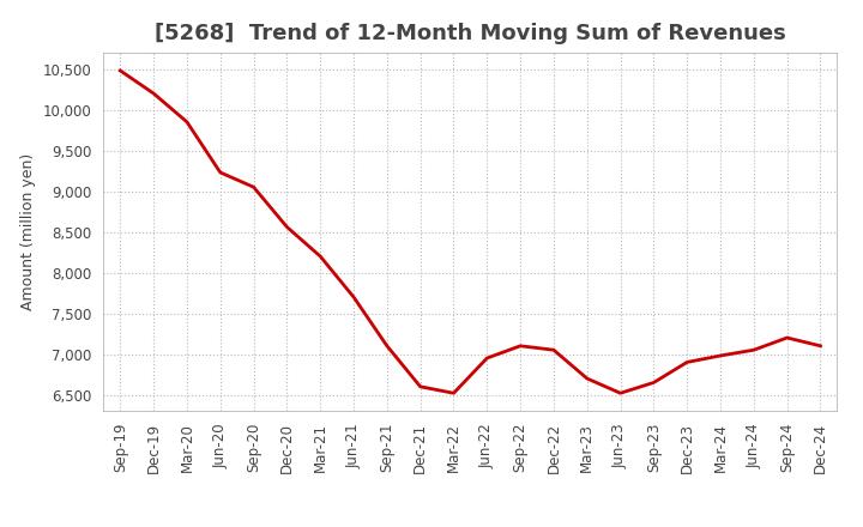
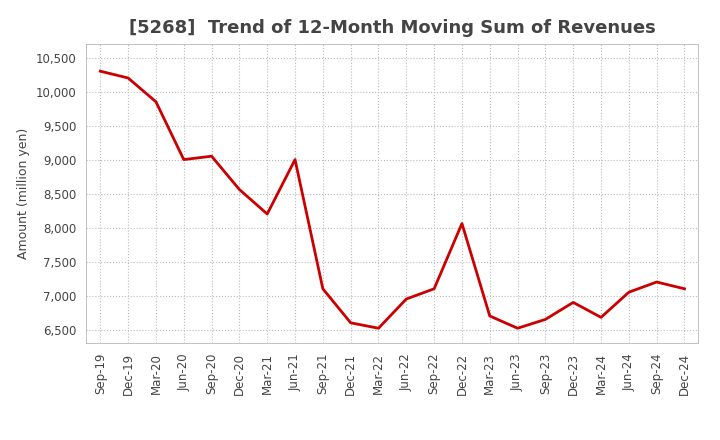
Sep-19: 10,480 -> 10,300
Jun-20: 9,230 -> 9,000
Jun-21: 7,700 -> 9,000
Dec-22: 7,050 -> 8,060
Mar-24: 6,980 -> 6,680
